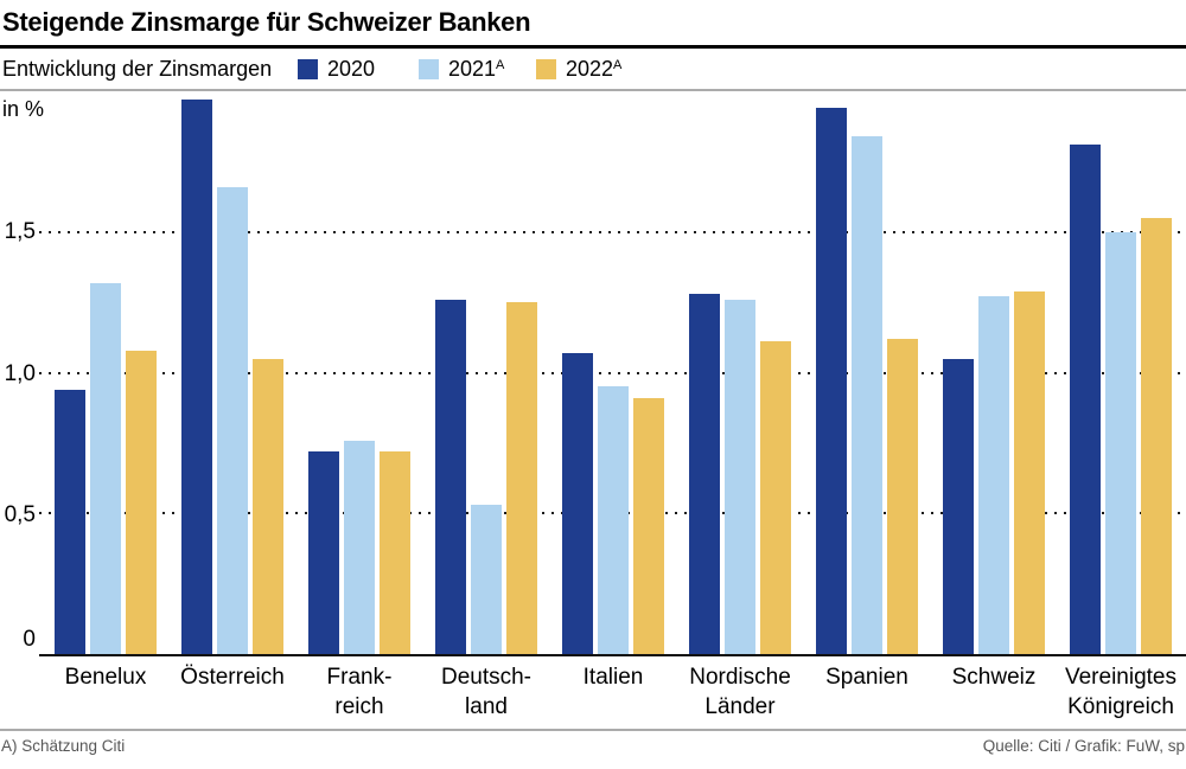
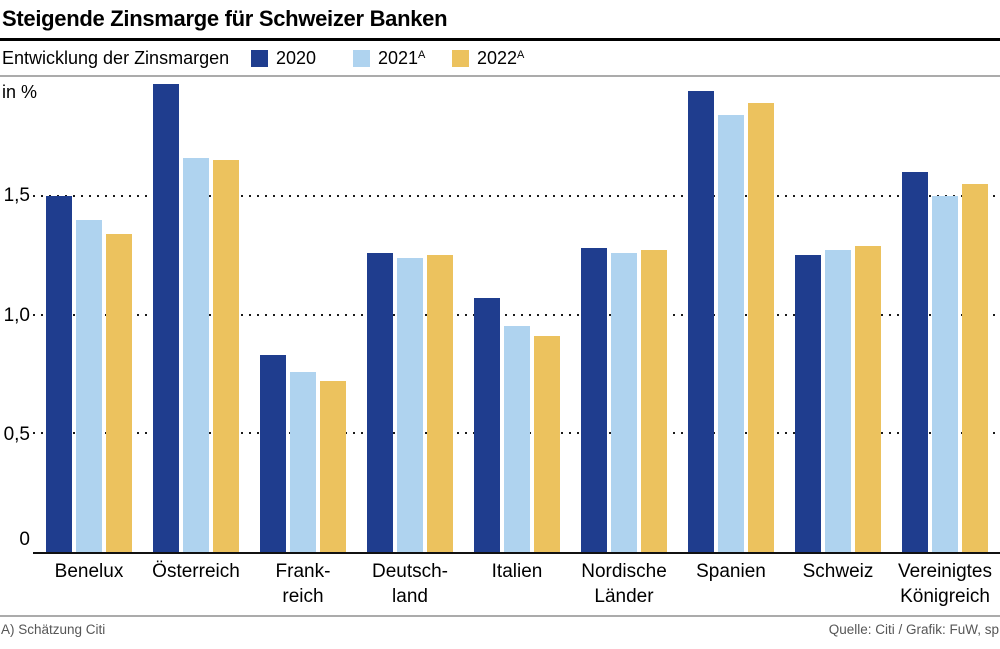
2020/Benelux: 0,94 -> 1,50
2021/Benelux: 1,32 -> 1,40
2022/Benelux: 1,08 -> 1,34
2022/Österreich: 1,05 -> 1,65
2020/Frank- reich: 0,72 -> 0,83
2021/Deutsch- land: 0,53 -> 1,24
2022/Nordische Länder: 1,11 -> 1,27
2022/Spanien: 1,12 -> 1,89
2020/Schweiz: 1,05 -> 1,25
2020/Vereinigtes Königreich: 1,81 -> 1,60
